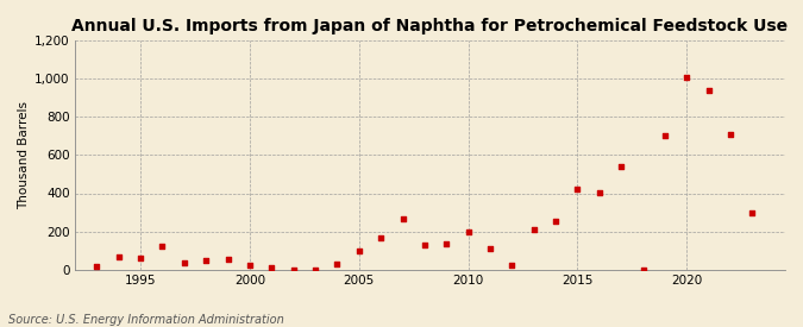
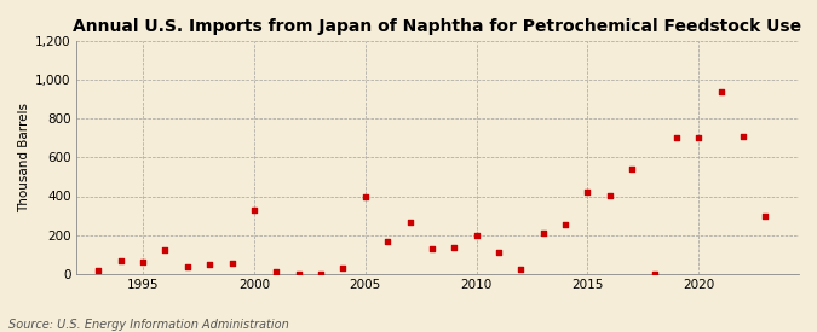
2000: 20 -> 330
2005: 100 -> 400
2020: 1,010 -> 700
